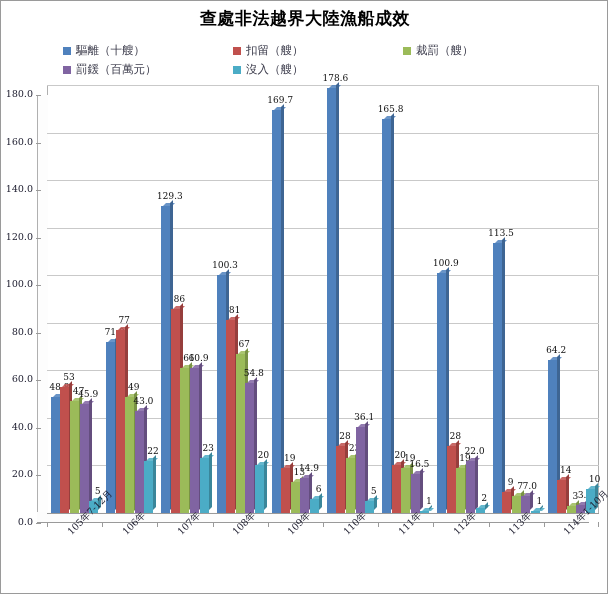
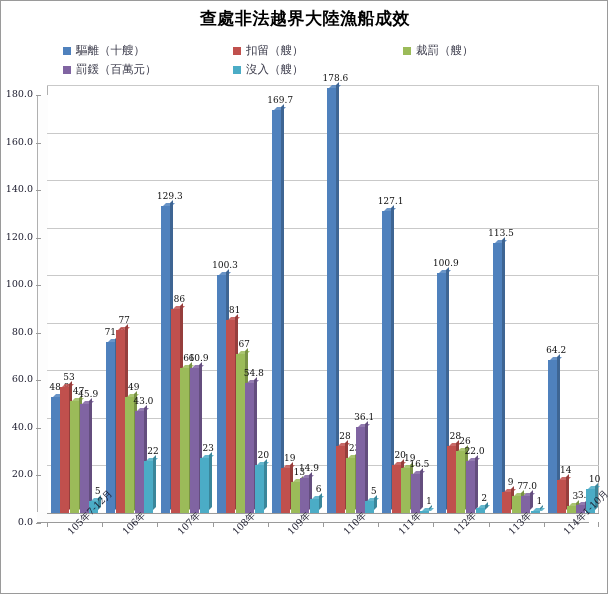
驅離（十艘）/111年: 165.8 -> 127.1
裁罰（艘）/112年: 19 -> 26
